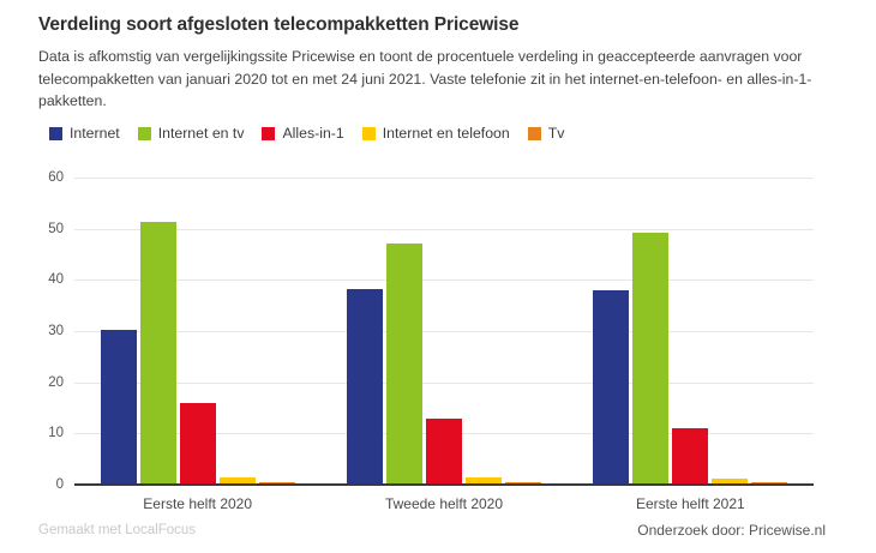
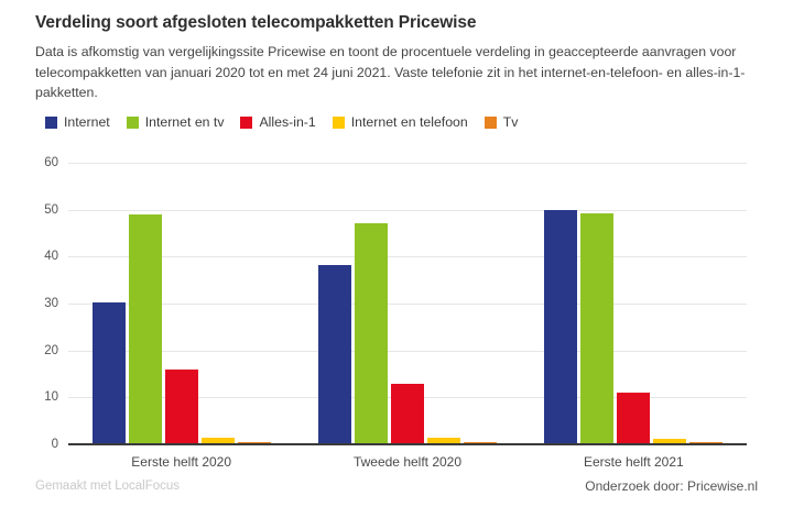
Internet en tv/Eerste helft 2020: 51 -> 49
Internet/Eerste helft 2021: 38 -> 50
